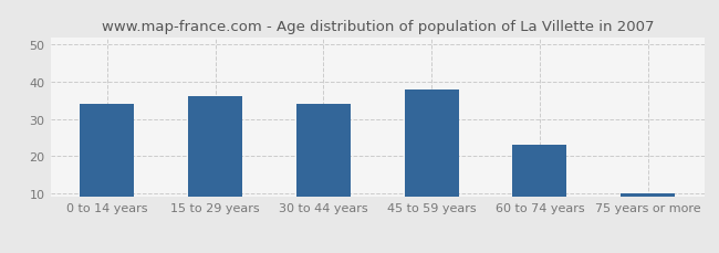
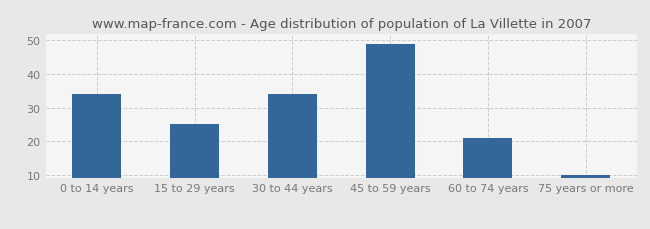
15 to 29 years: 36 -> 25
45 to 59 years: 38 -> 49
60 to 74 years: 23 -> 21
